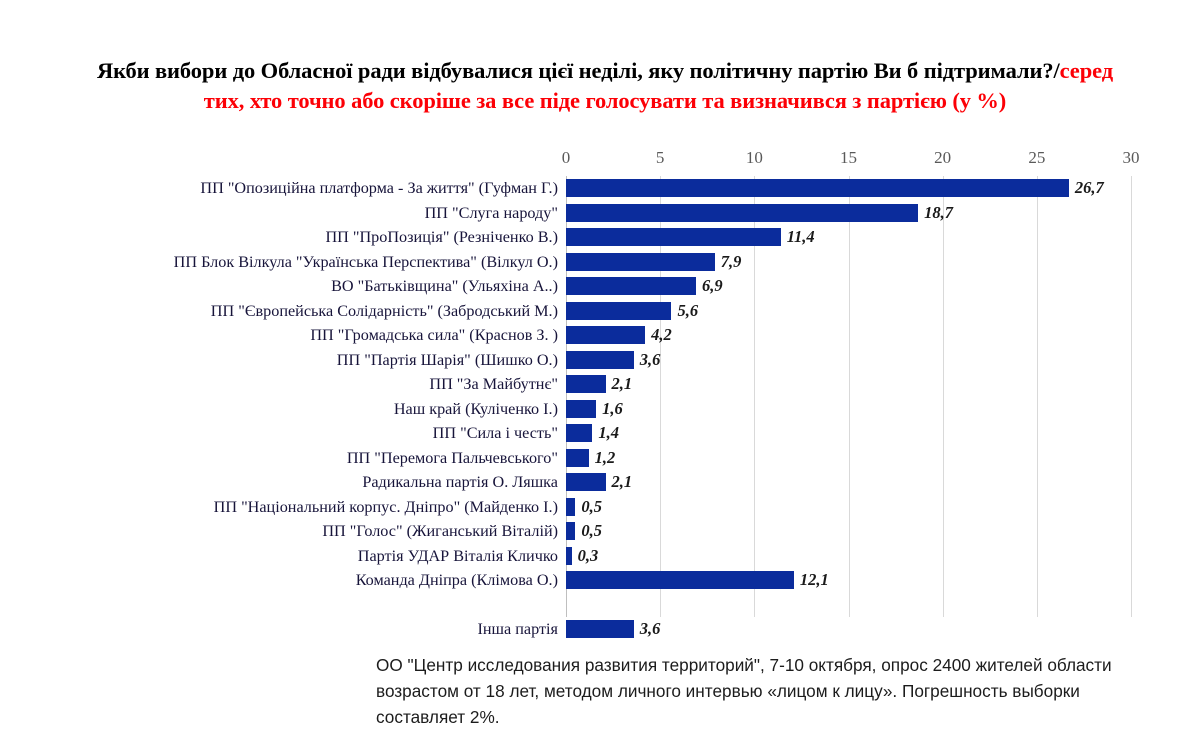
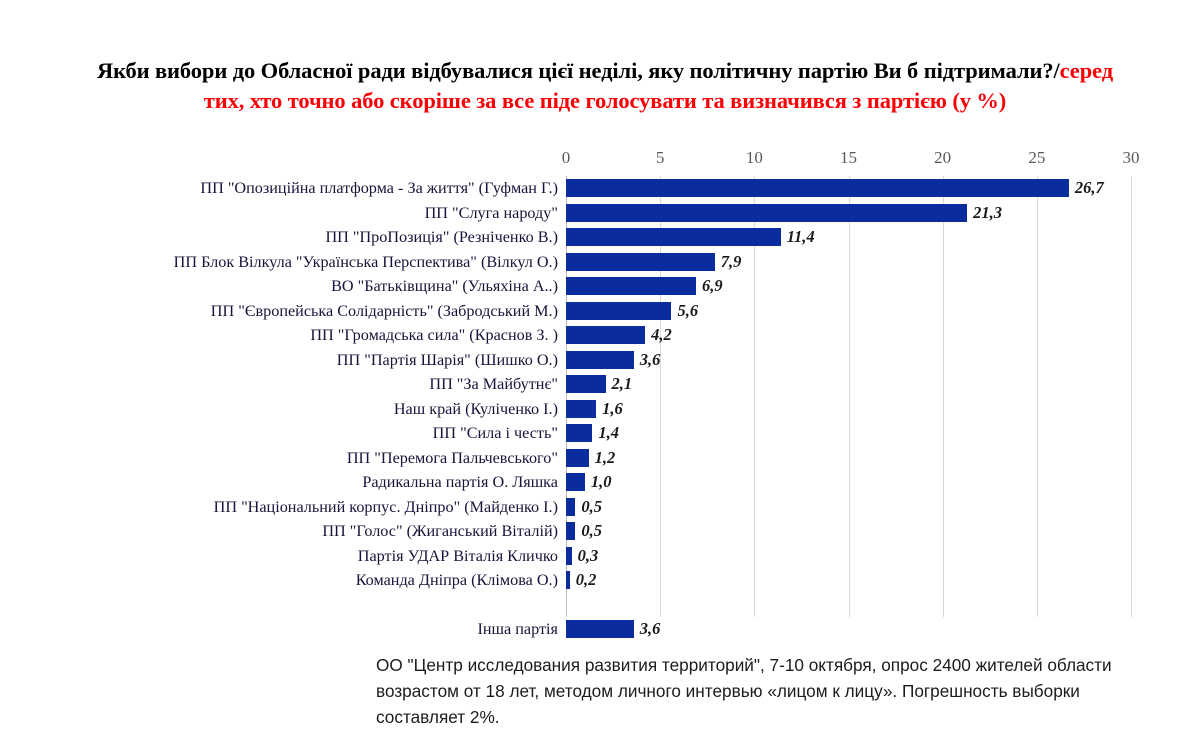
ПП "Слуга народу": 18,7 -> 21,3
Радикальна партія О. Ляшка: 2,1 -> 1,0
Команда Дніпра (Клімова О.): 12,1 -> 0,2
